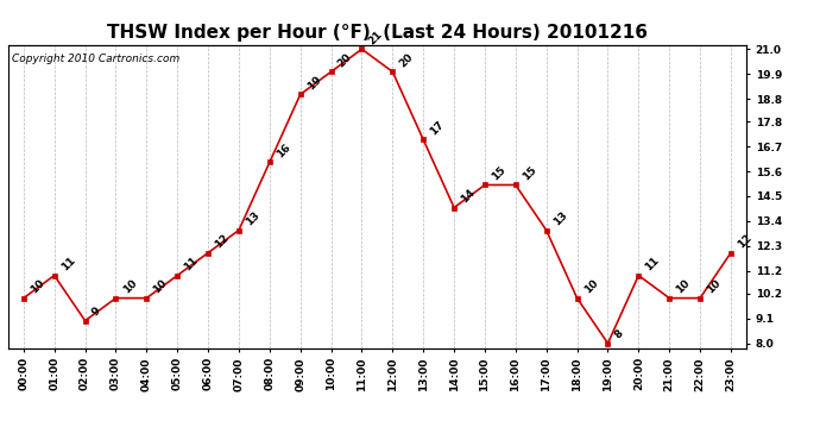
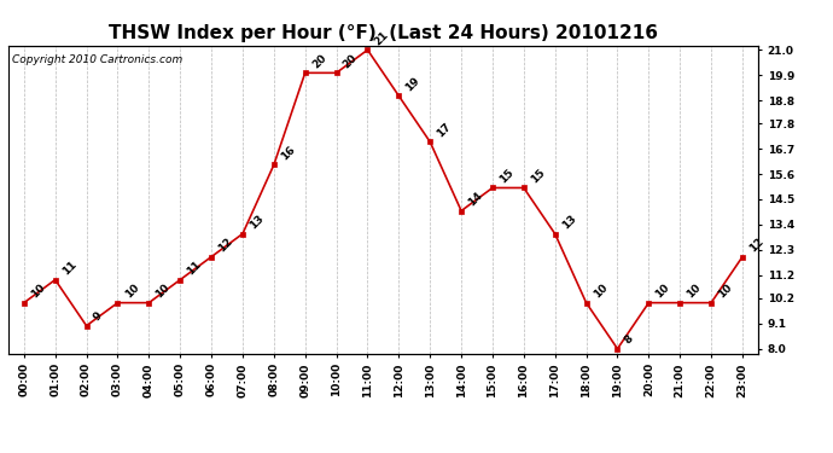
09:00: 19 -> 20
12:00: 20 -> 19
20:00: 11 -> 10
